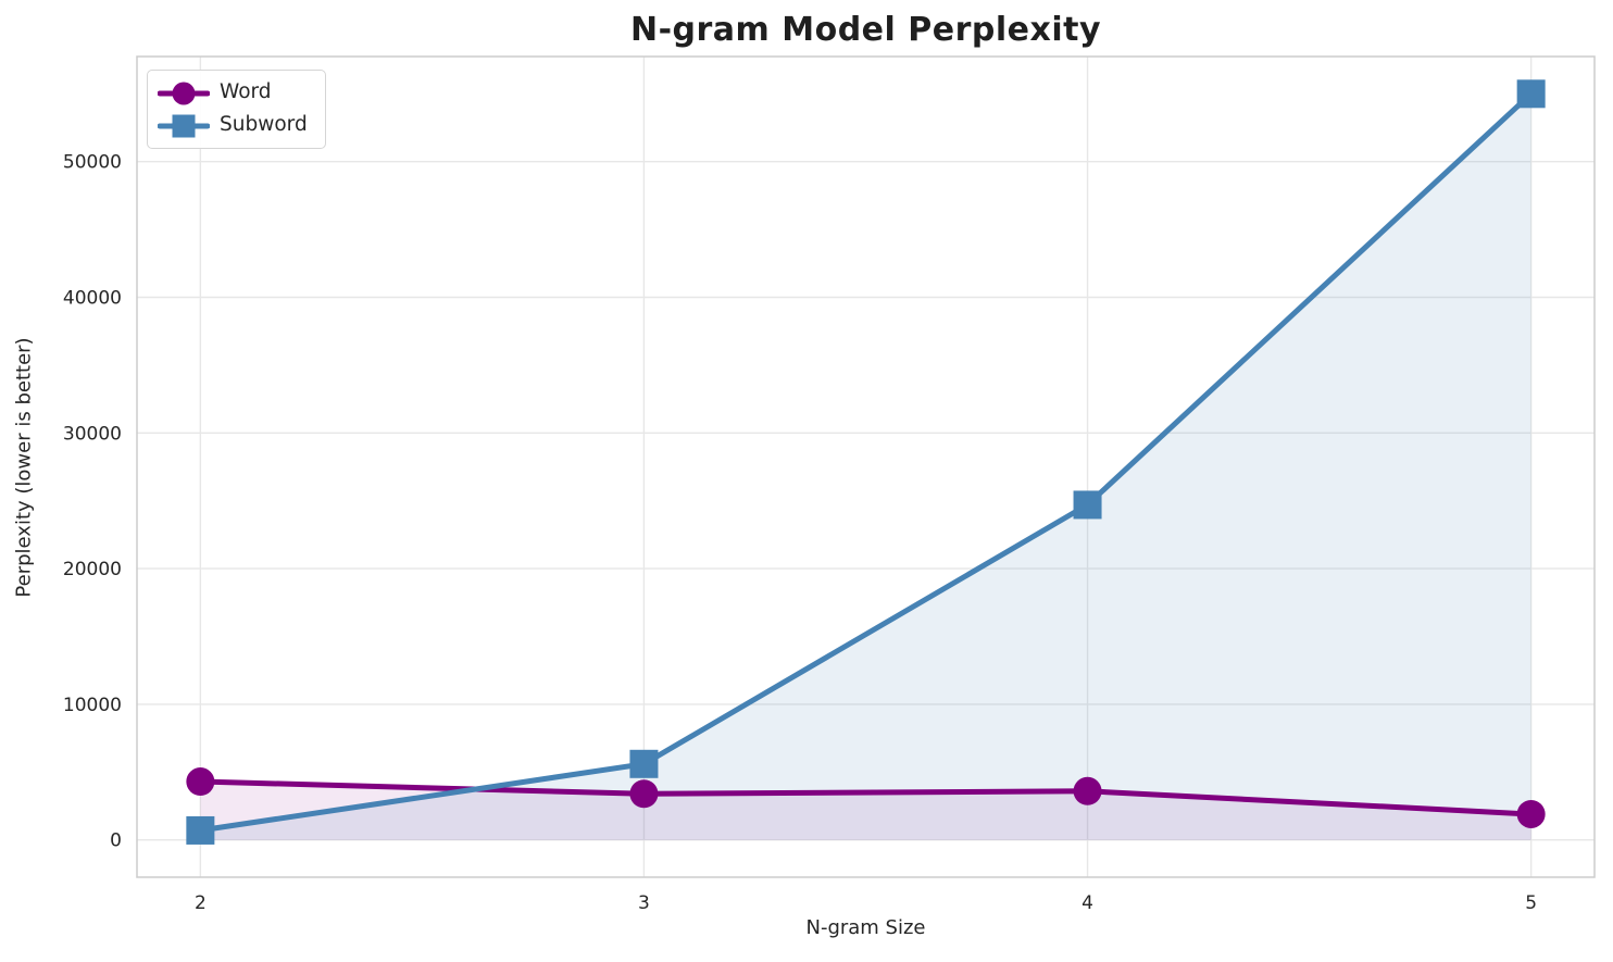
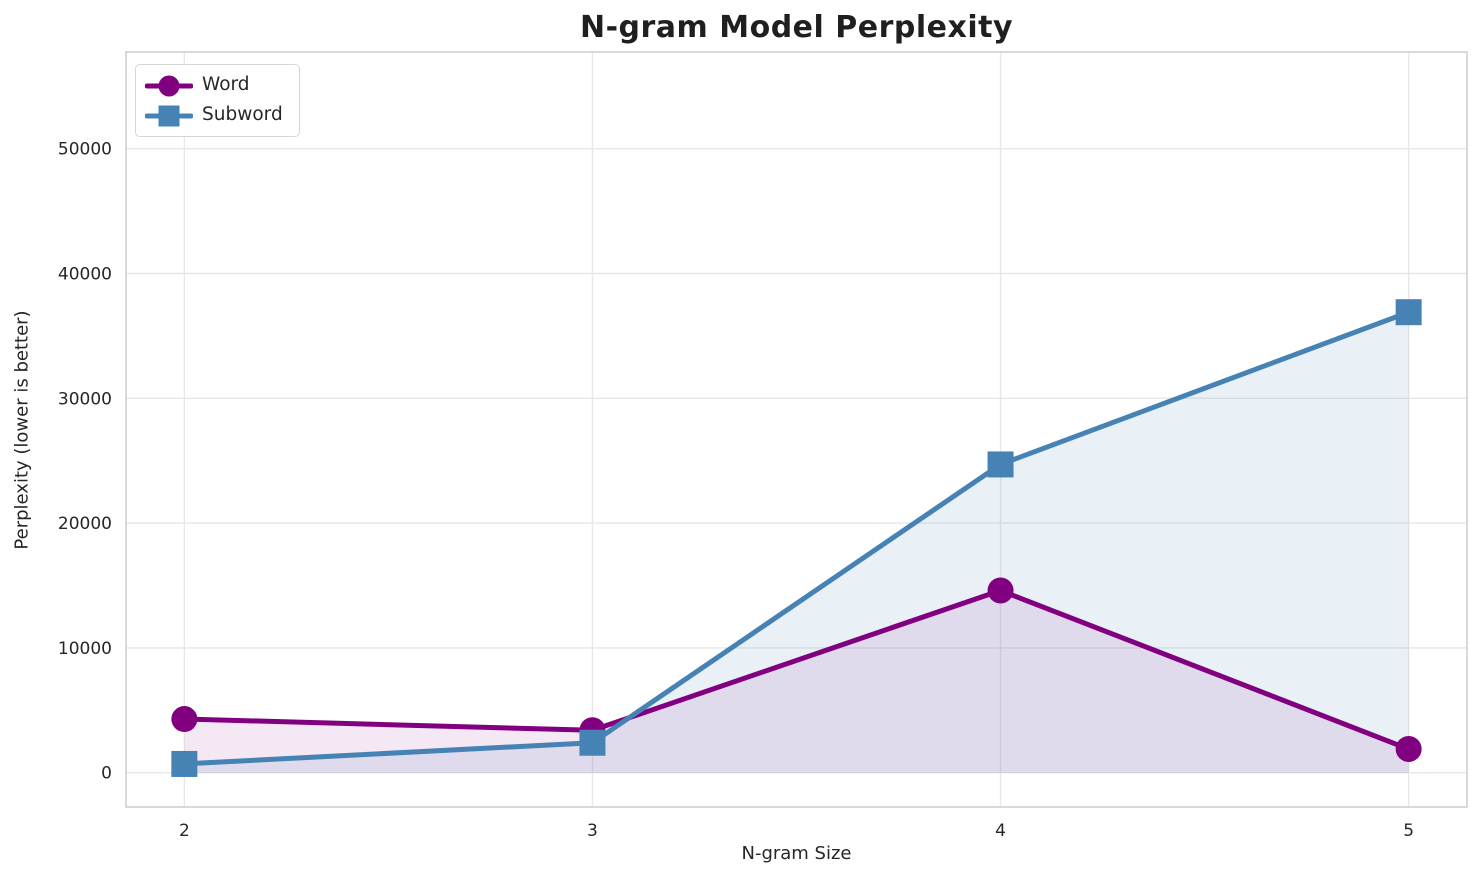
Subword/3: 5600 -> 2400
Word/4: 3600 -> 14600
Subword/5: 55000 -> 36900
